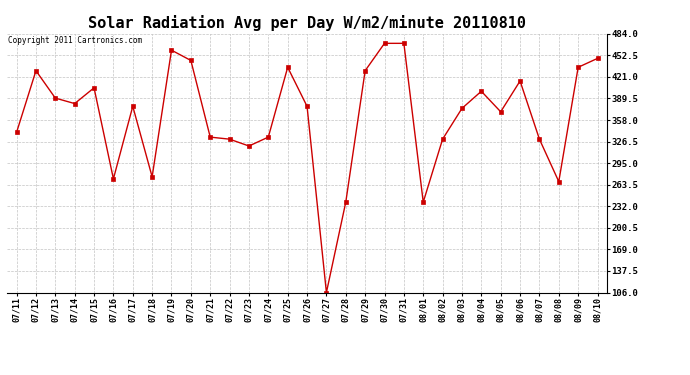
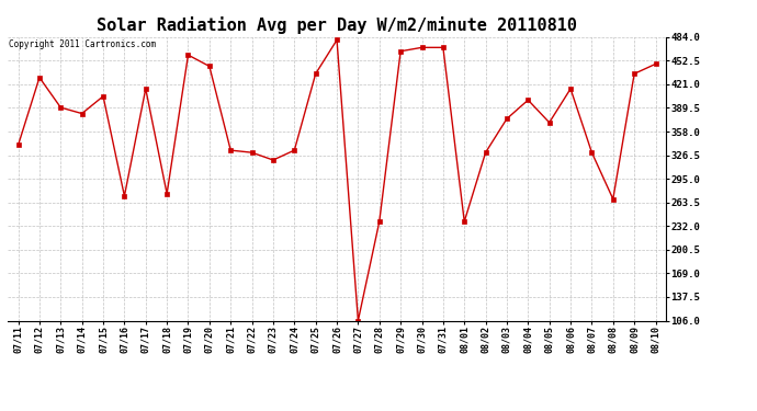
07/17: 378 -> 415
07/26: 378 -> 480
07/29: 430 -> 465
